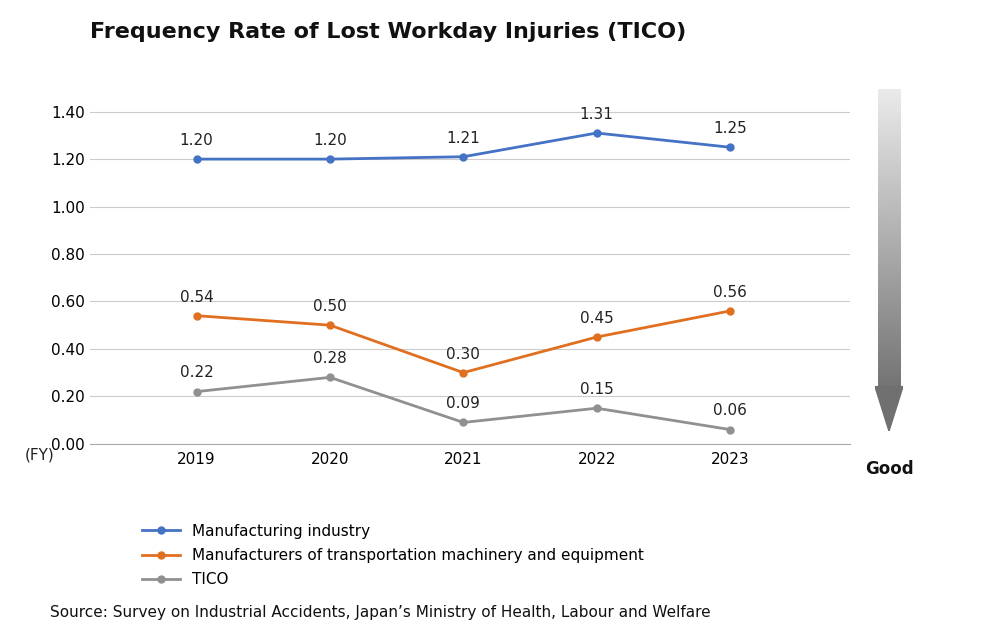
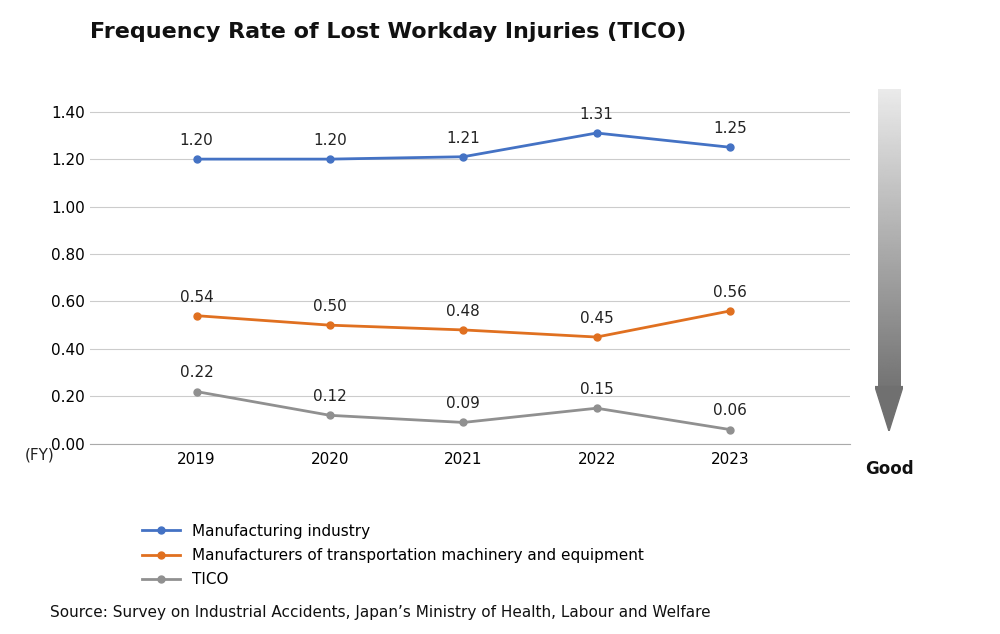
TICO/2020: 0.28 -> 0.12
Manufacturers of transportation machinery and equipment/2021: 0.30 -> 0.48
